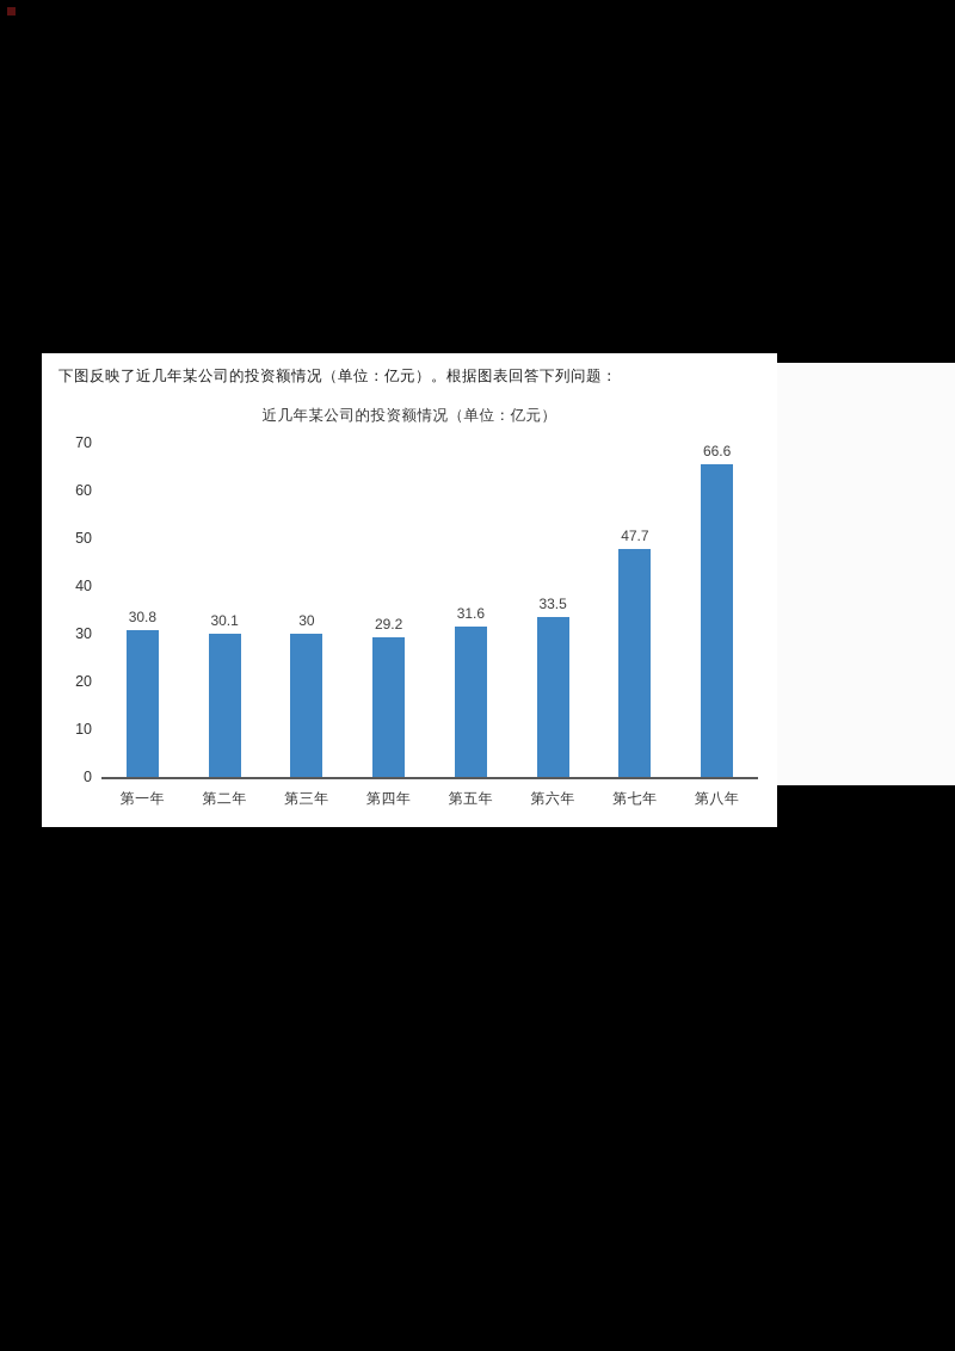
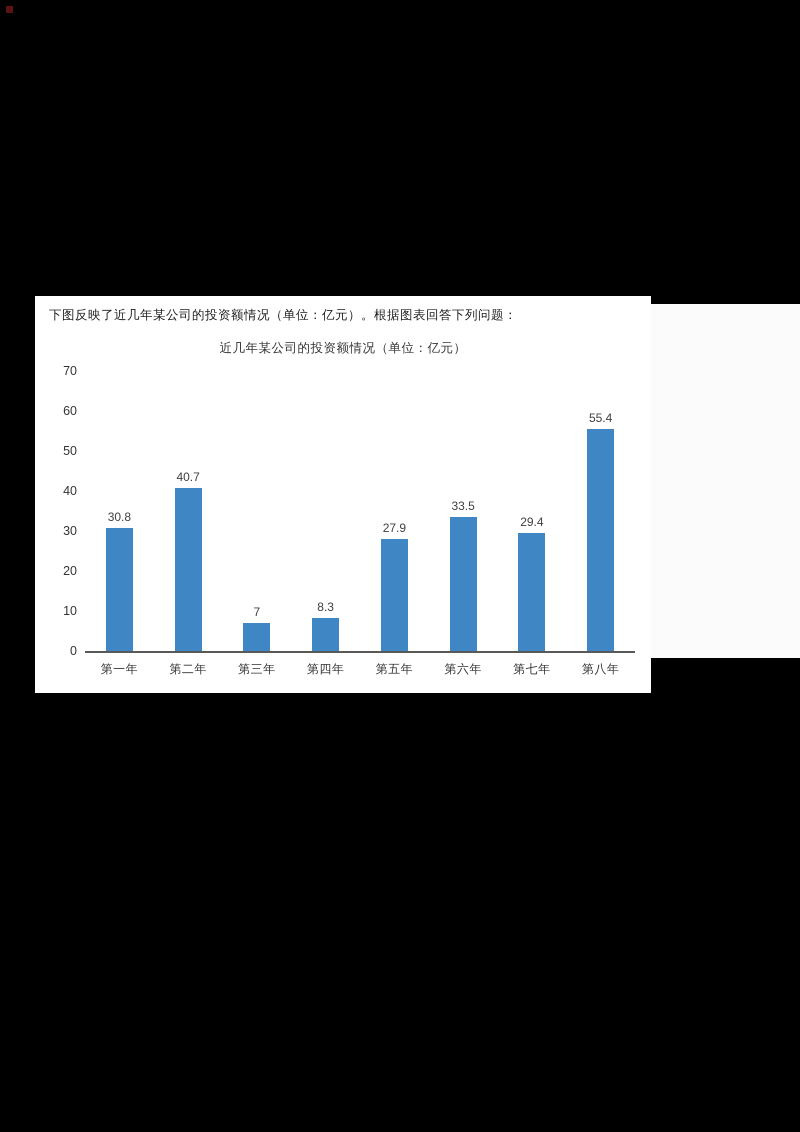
第二年: 30.1 -> 40.7
第三年: 30 -> 7
第四年: 29.2 -> 8.3
第五年: 31.6 -> 27.9
第七年: 47.7 -> 29.4
第八年: 66.6 -> 55.4
